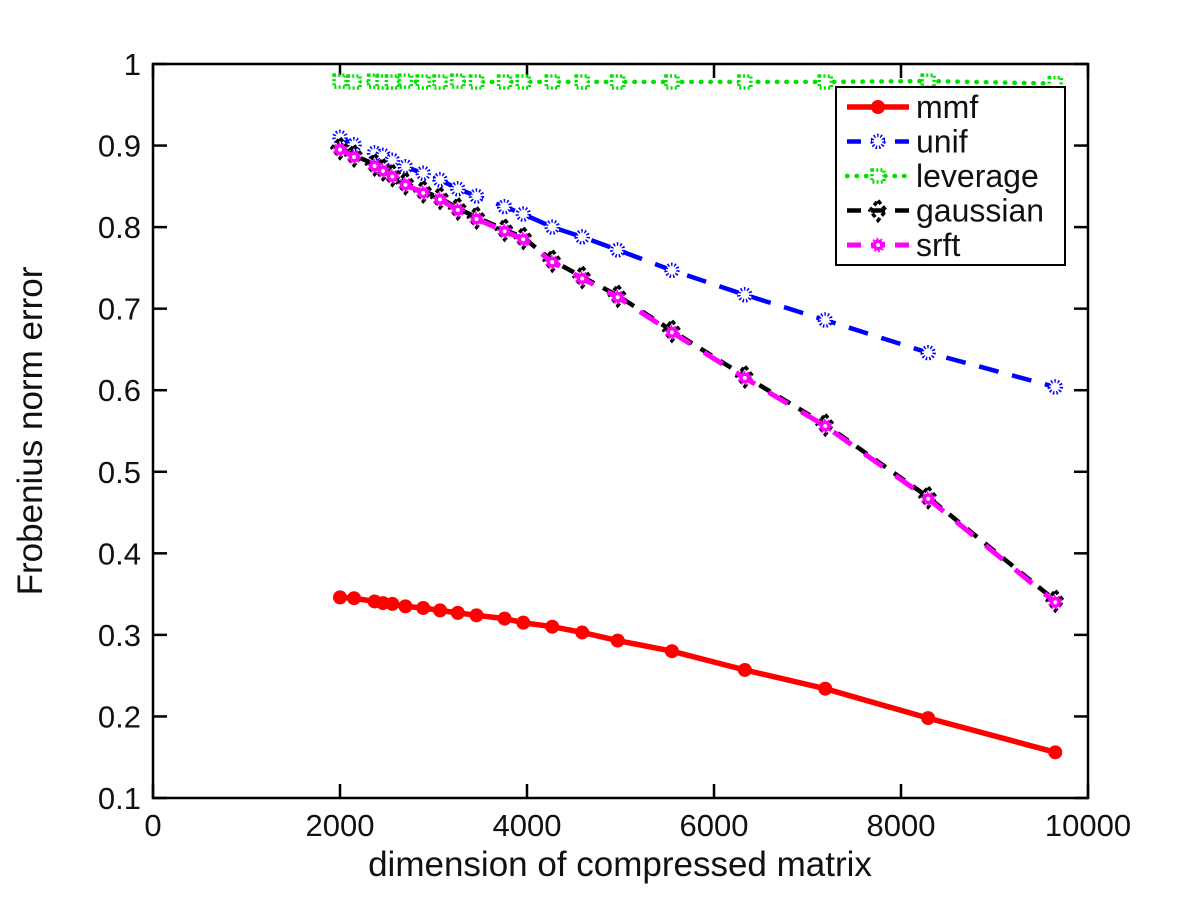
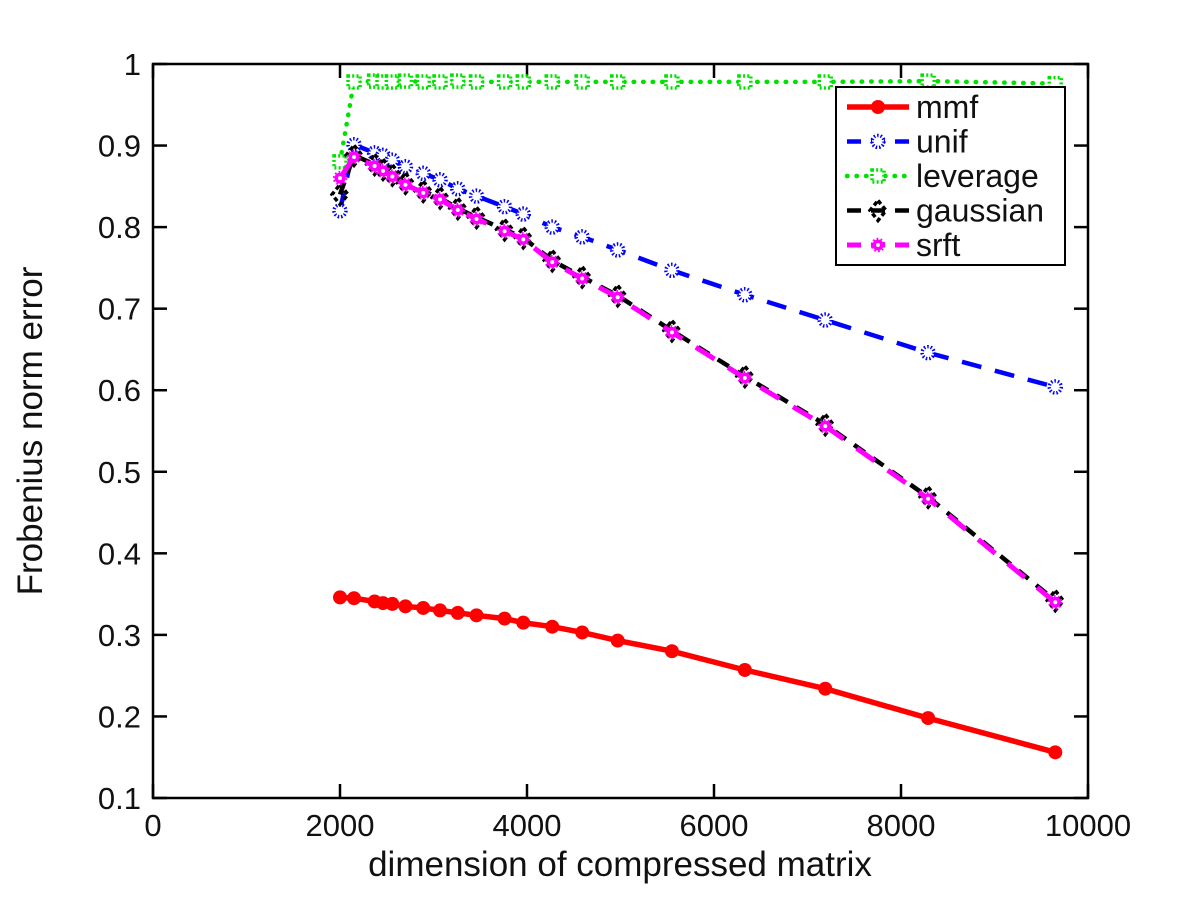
unif/2000: 0.91 -> 0.82
leverage/2000: 0.98 -> 0.88
gaussian/2000: 0.90 -> 0.84
srft/2000: 0.90 -> 0.86
